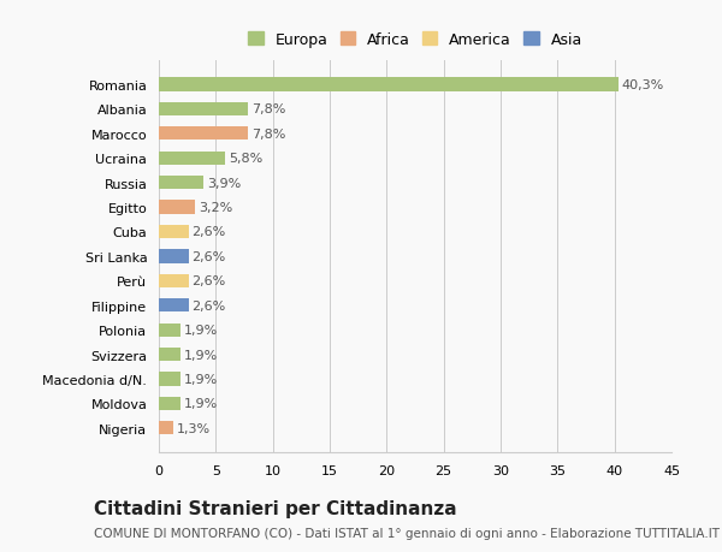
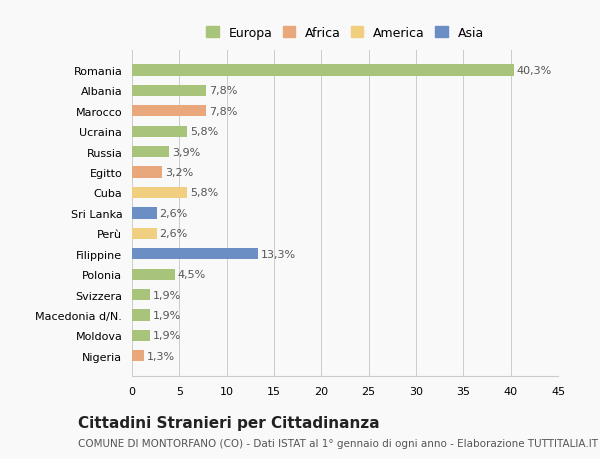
Cuba: 2,6% -> 5,8%
Filippine: 2,6% -> 13,3%
Polonia: 1,9% -> 4,5%
